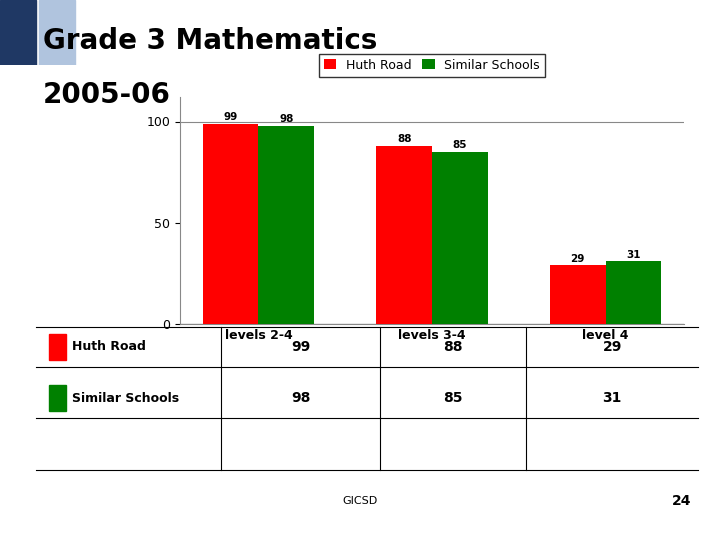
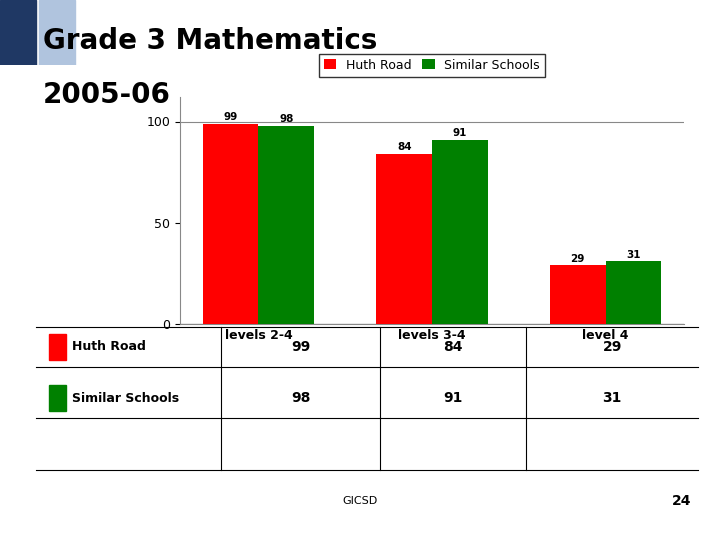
Huth Road/levels 3-4: 88 -> 84
Similar Schools/levels 3-4: 85 -> 91
